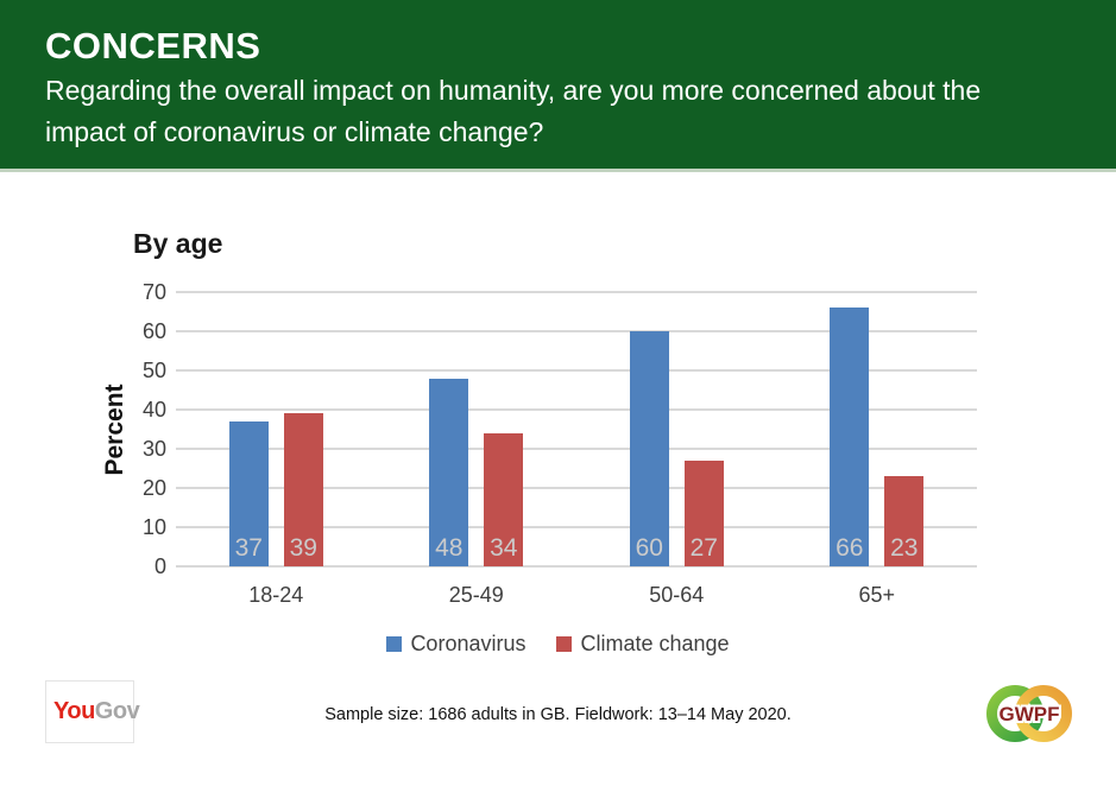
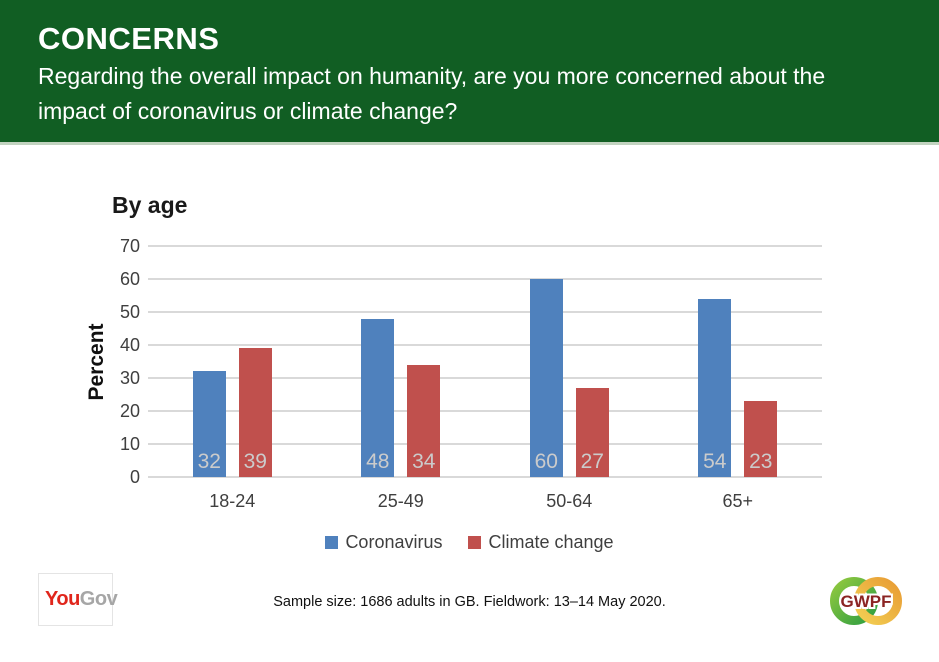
Coronavirus/18-24: 37 -> 32
Coronavirus/65+: 66 -> 54
